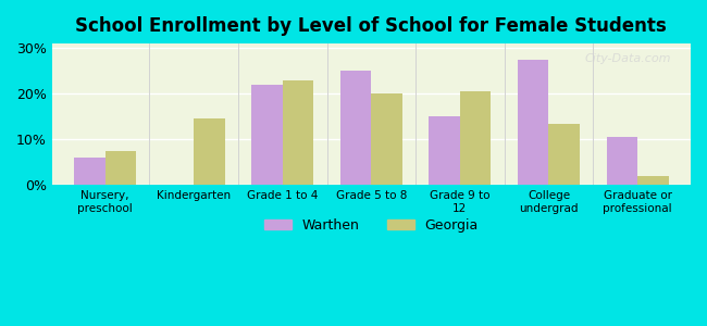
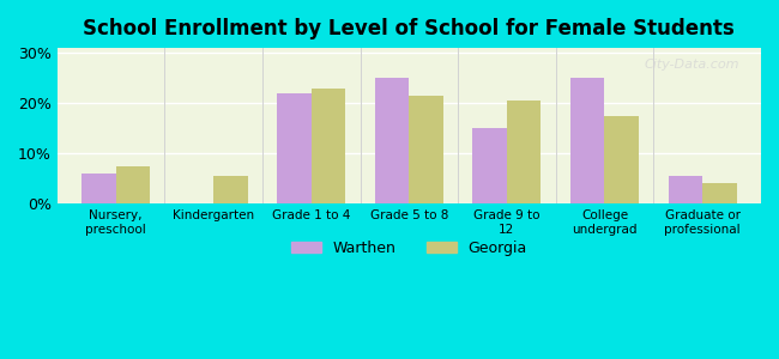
Georgia/Kindergarten: 14.5% -> 5.5%
Georgia/Grade 5 to 8: 20.0% -> 21.5%
Warthen/College undergrad: 27.5% -> 25.0%
Georgia/College undergrad: 13.5% -> 17.5%
Warthen/Graduate or professional: 10.5% -> 5.5%
Georgia/Graduate or professional: 2.0% -> 4.0%
